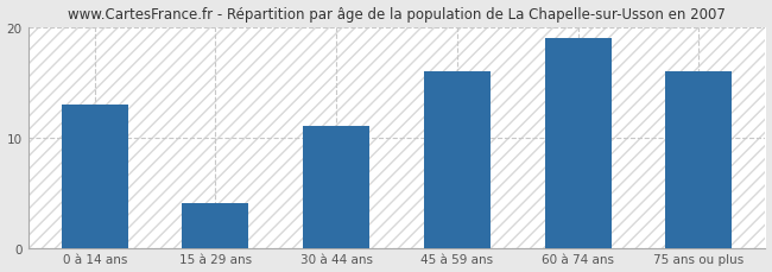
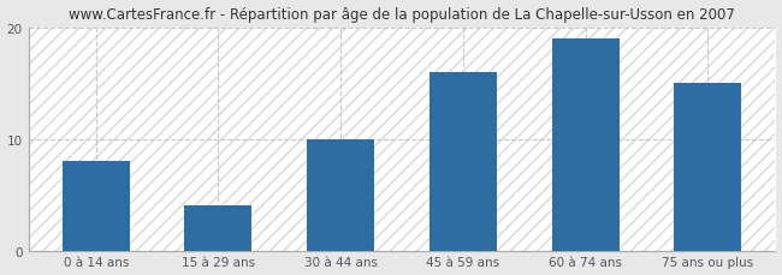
0 à 14 ans: 13 -> 8
30 à 44 ans: 11 -> 10
75 ans ou plus: 16 -> 15
